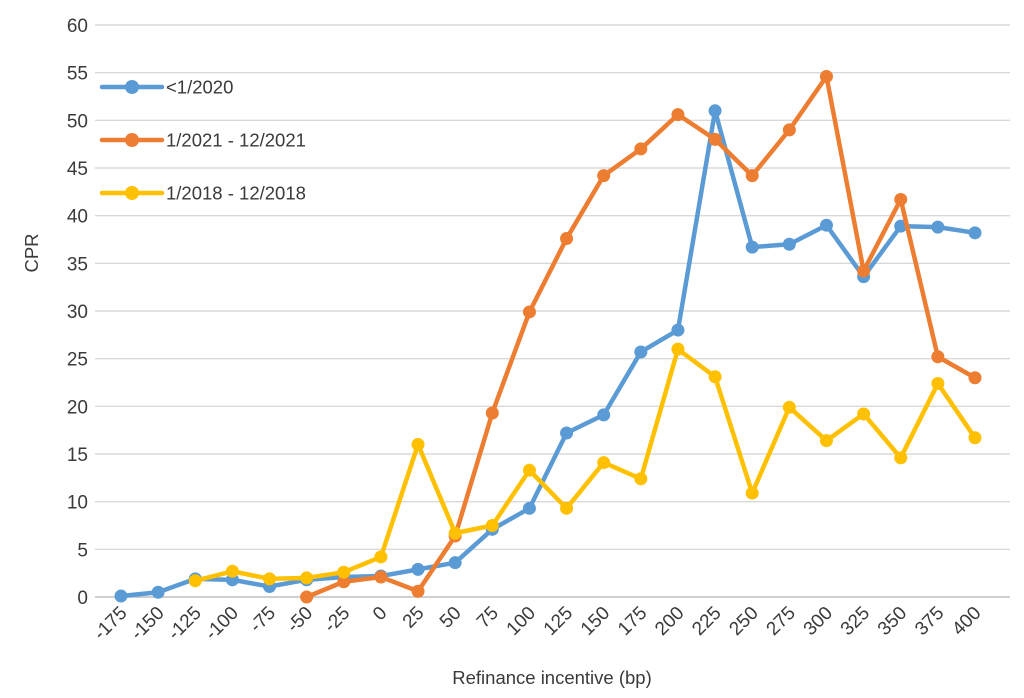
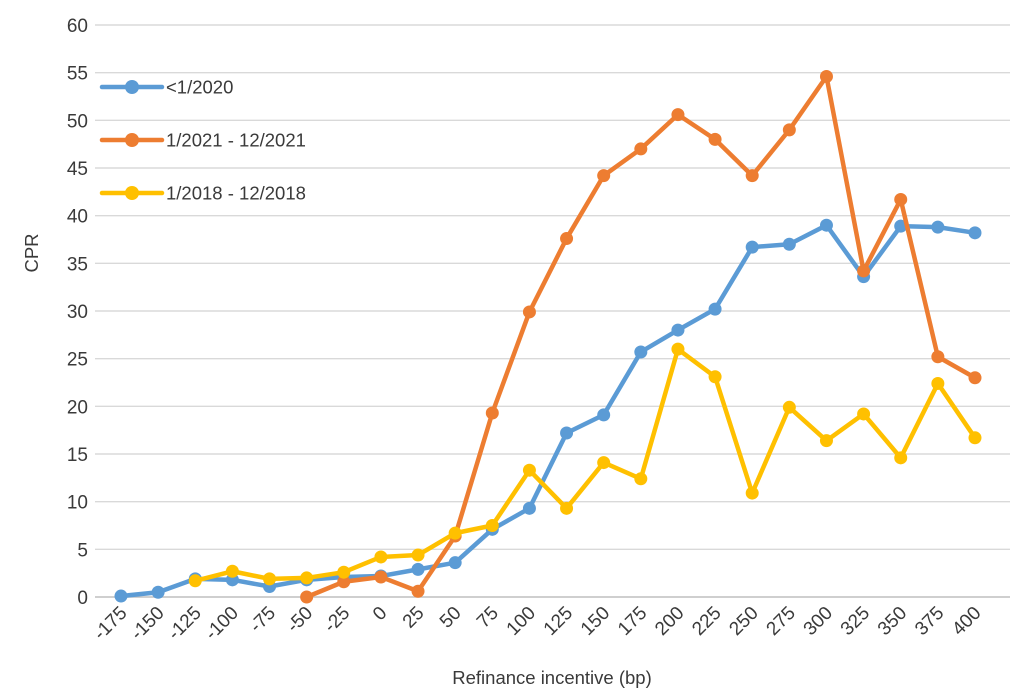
1/2018 - 12/2018/25: 16 -> 4
<1/2020/225: 51 -> 30
